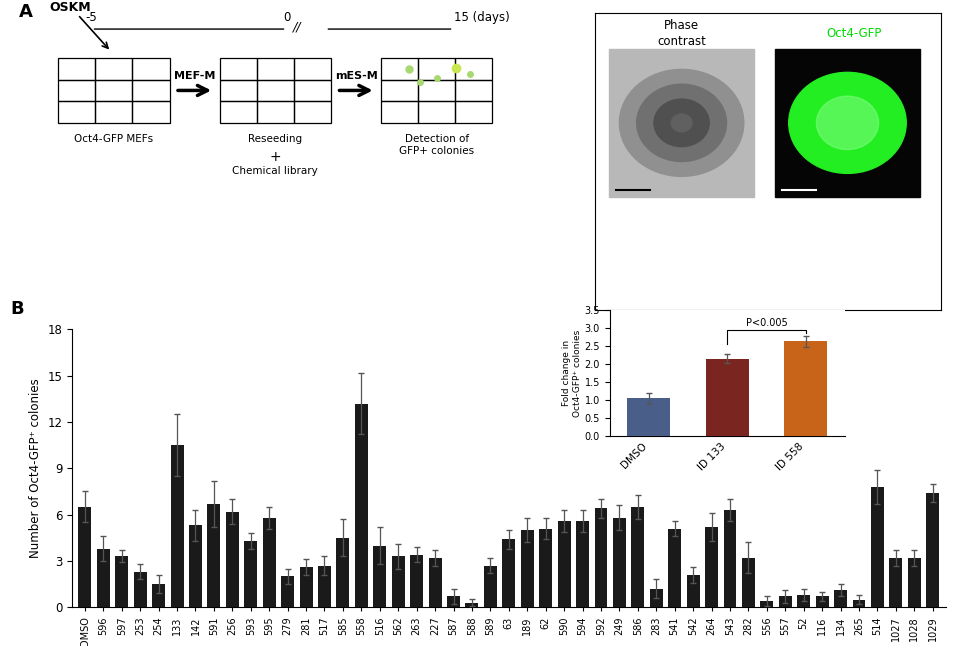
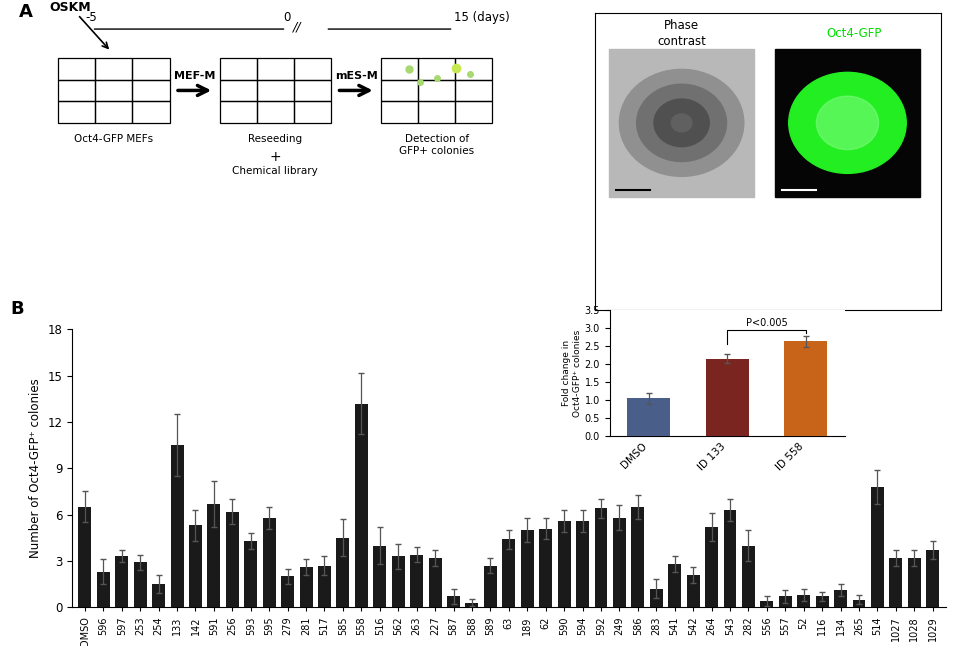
596: 3.8 -> 2.3
253: 2.3 -> 2.9
541: 5.1 -> 2.8
282: 3.2 -> 4.0
1029: 7.4 -> 3.7
